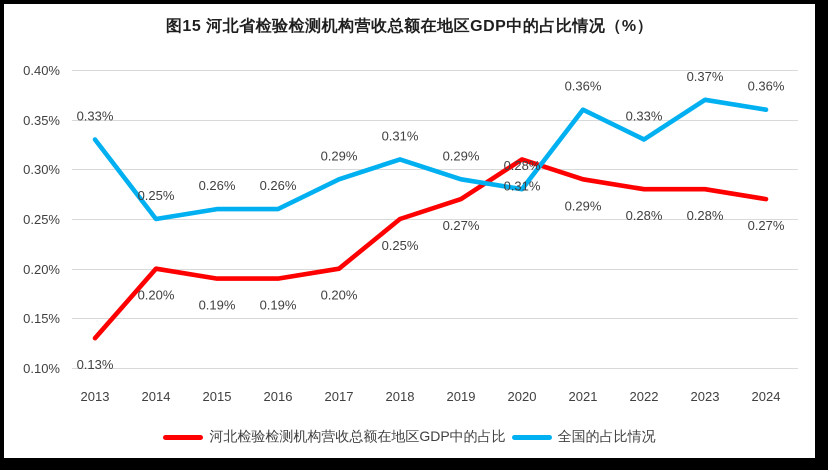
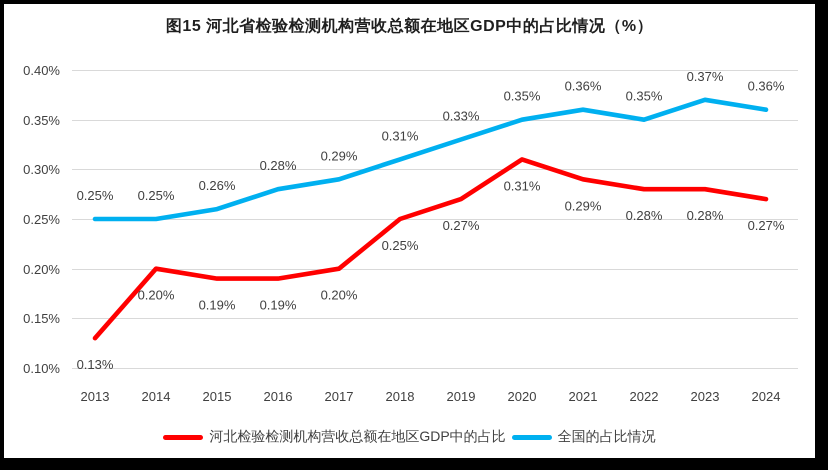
全国的占比情况/2013: 0.33% -> 0.25%
全国的占比情况/2016: 0.26% -> 0.28%
全国的占比情况/2019: 0.29% -> 0.33%
全国的占比情况/2020: 0.28% -> 0.35%
全国的占比情况/2022: 0.33% -> 0.35%
